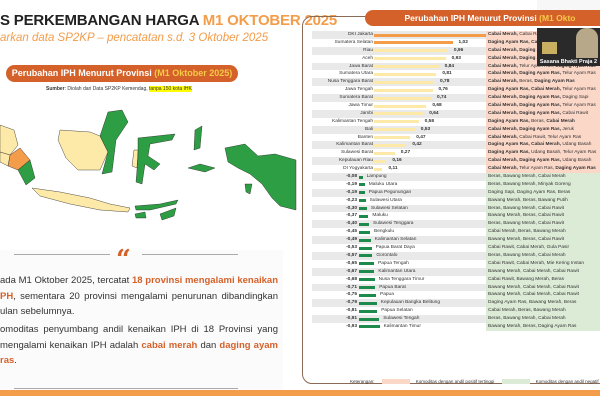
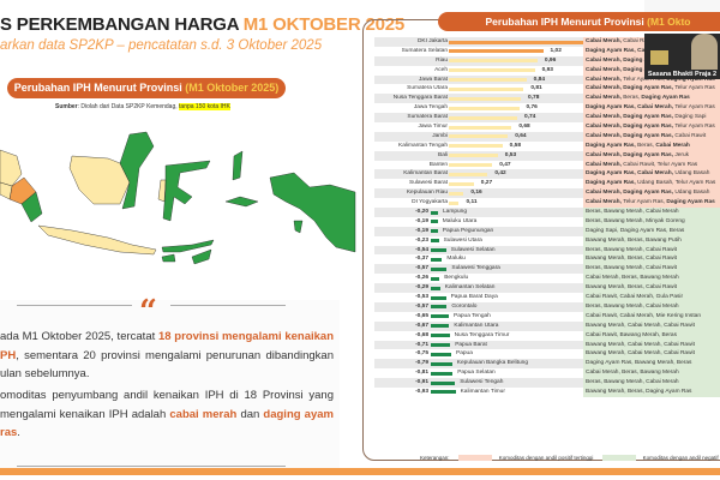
Lampung: -0,08 -> -0,20
Sulawesi Selatan: -0,30 -> -0,54
Sulawesi Tenggara: -0,40 -> -0,57
Bengkulu: -0,45 -> -0,26
Kalimantan Selatan: -0,49 -> -0,29
